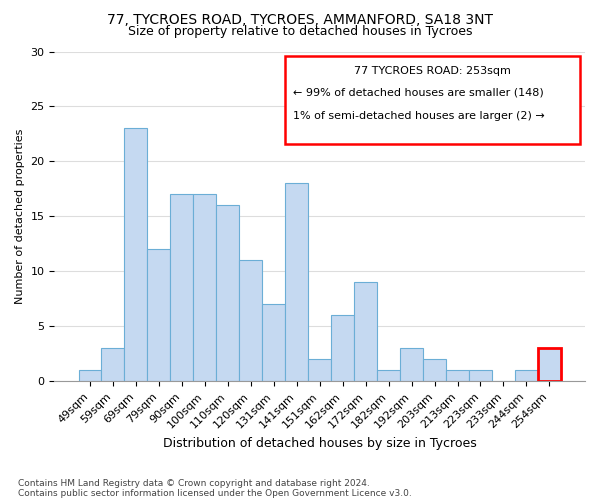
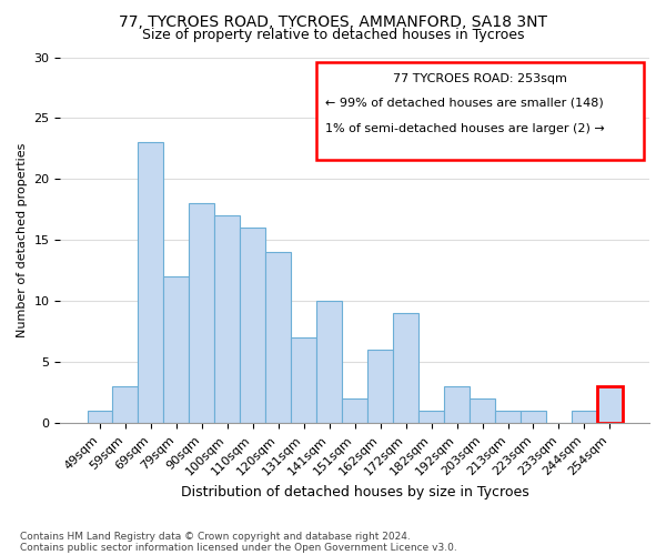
90sqm: 17 -> 18
120sqm: 11 -> 14
141sqm: 18 -> 10
